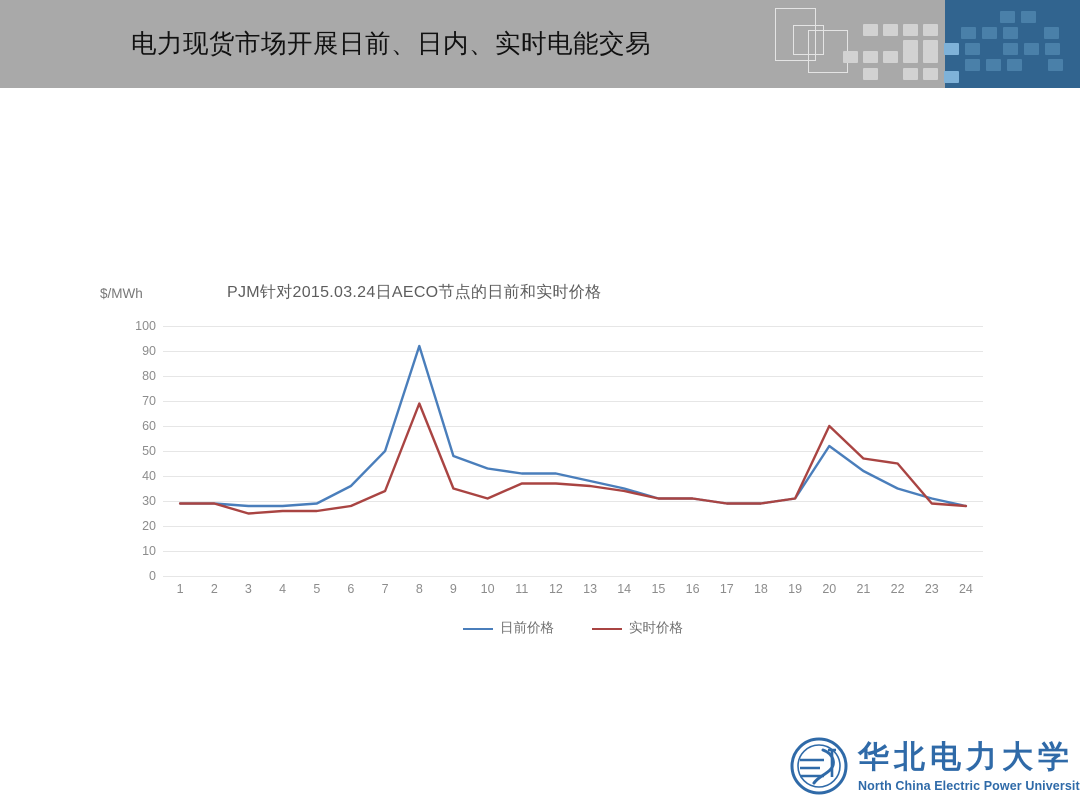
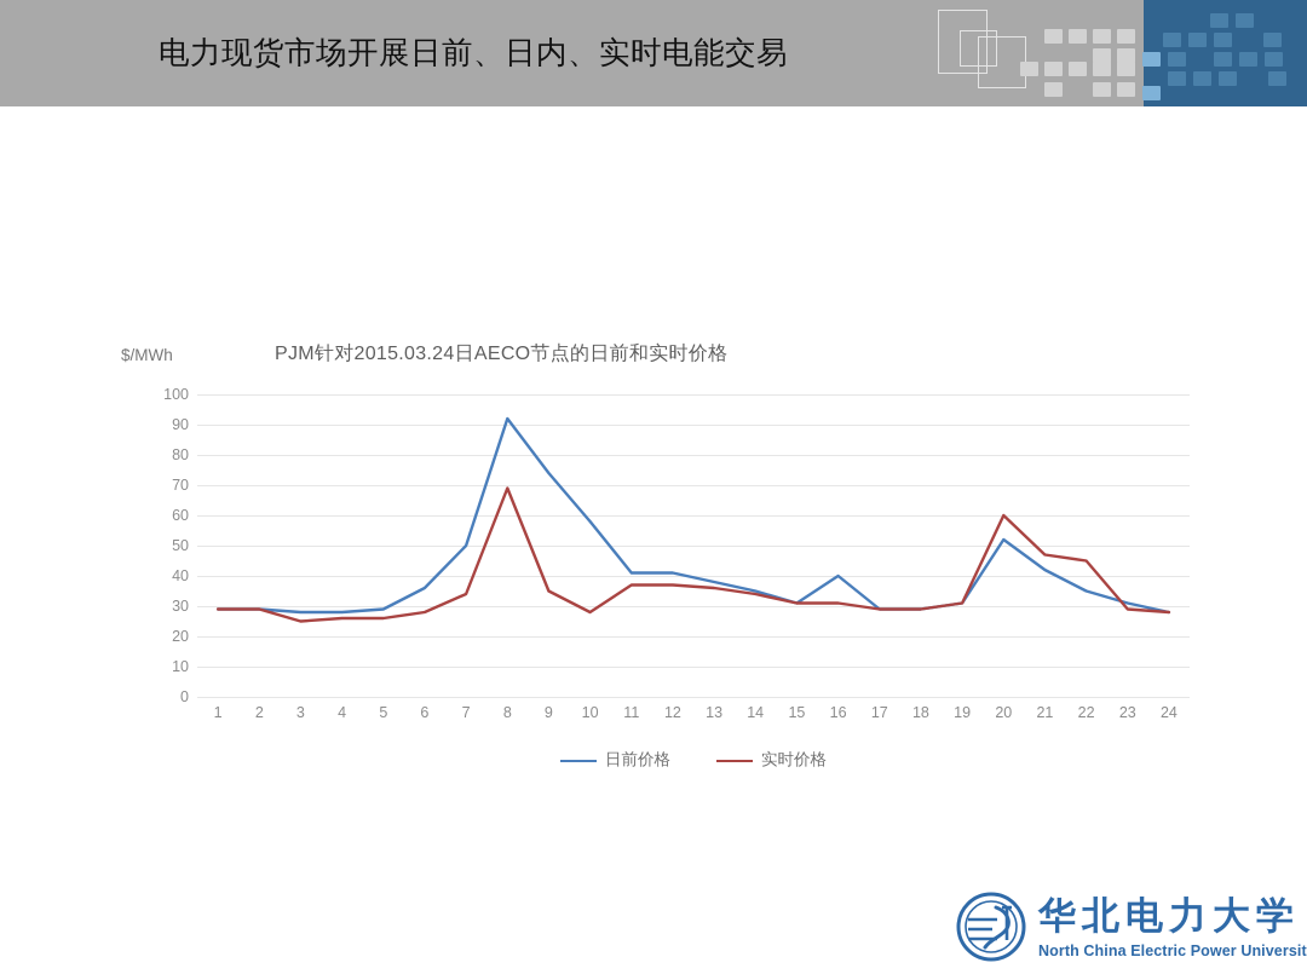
日前价格/9: 48 -> 74
日前价格/10: 43 -> 58
实时价格/10: 31 -> 28
日前价格/16: 31 -> 40
